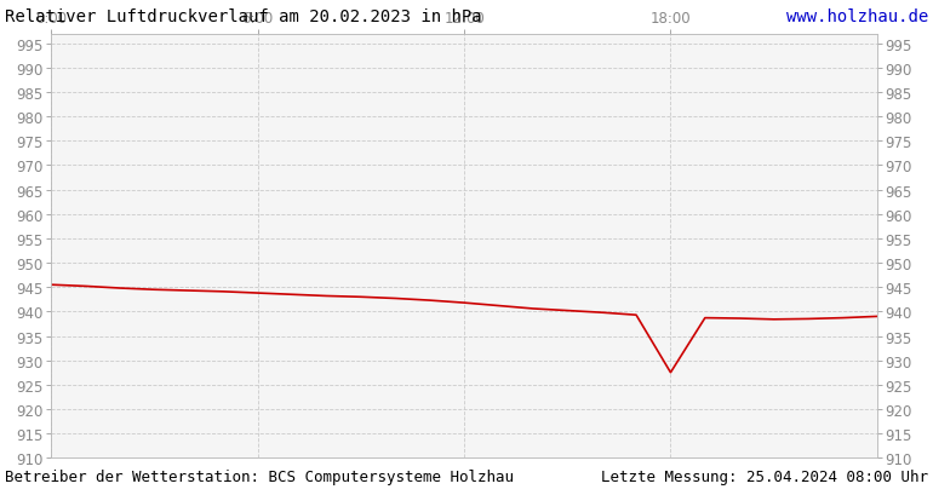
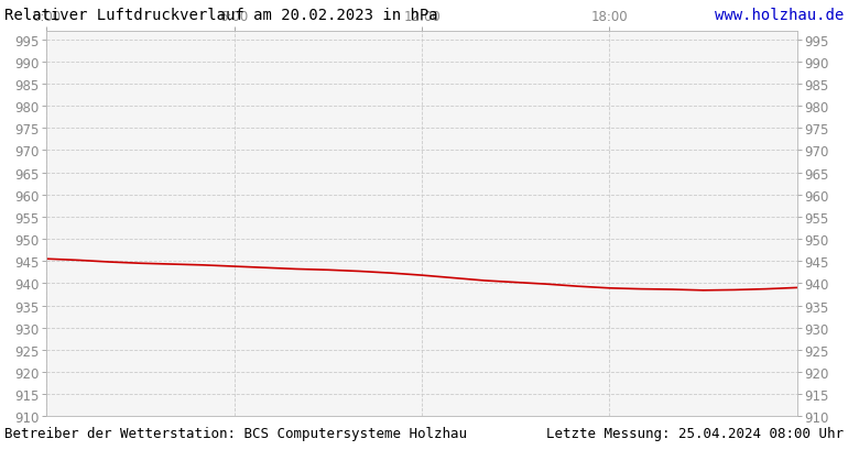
18:00: 927.5 -> 938.9
